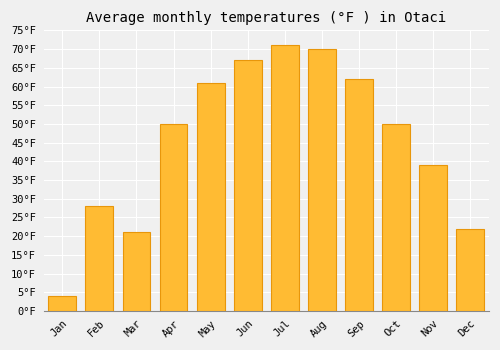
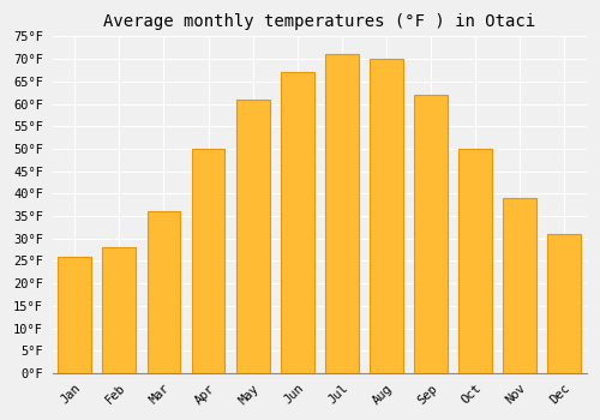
Jan: 4°F -> 26°F
Mar: 21°F -> 36°F
Dec: 22°F -> 31°F
